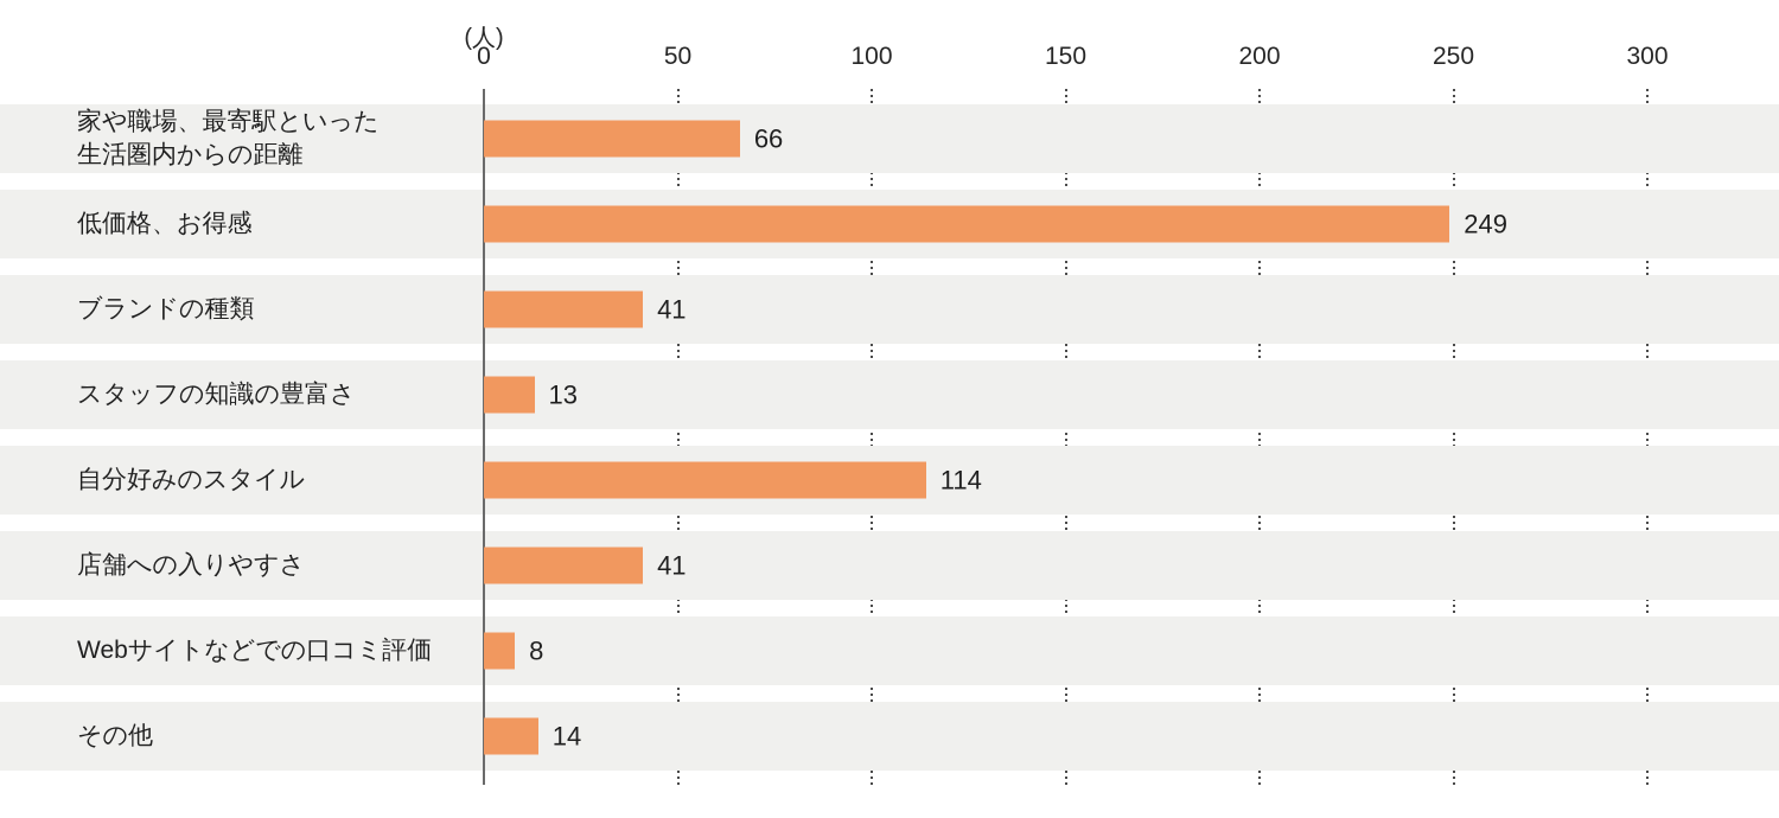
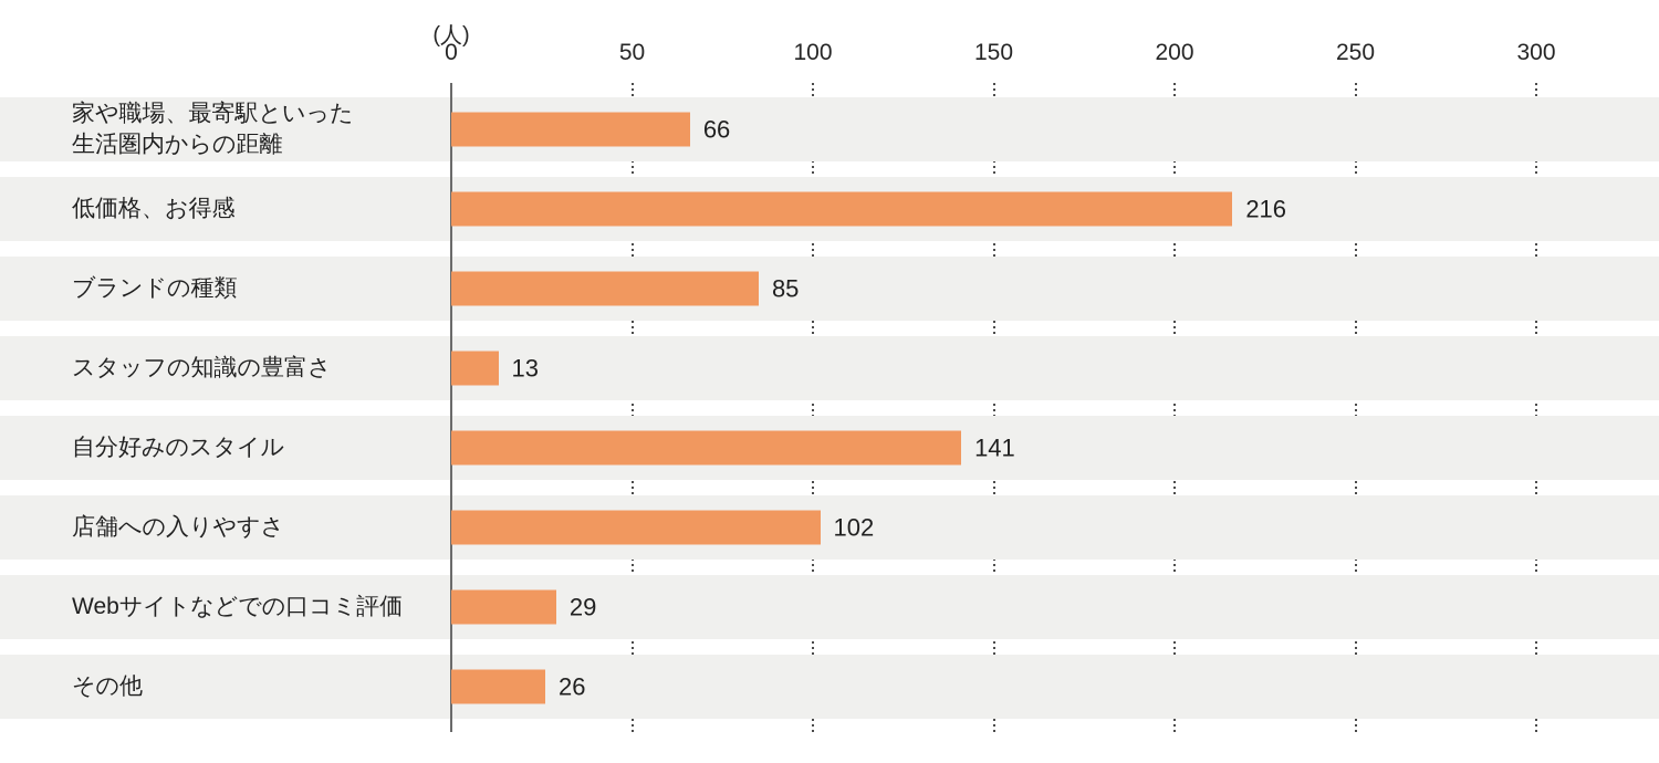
低価格、お得感: 249 -> 216
ブランドの種類: 41 -> 85
自分好みのスタイル: 114 -> 141
店舗への入りやすさ: 41 -> 102
Webサイトなどでの口コミ評価: 8 -> 29
その他: 14 -> 26
